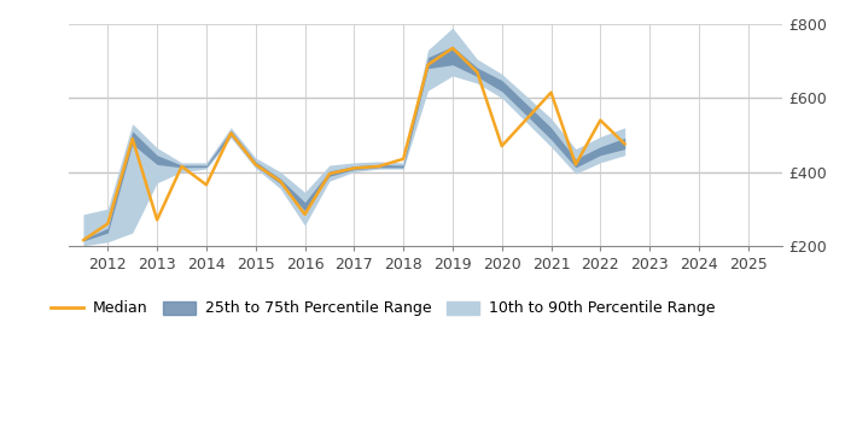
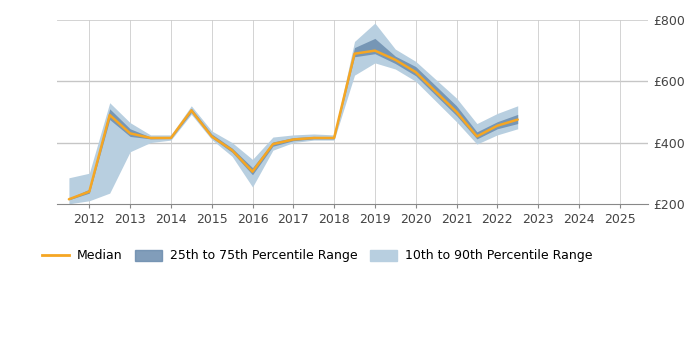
Median/2012: £260 -> £240
Median/2013: £270 -> £430
Median/2014: £365 -> £415
Median/2016: £285 -> £305
Median/2018: £435 -> £415
Median/2019: £735 -> £700
Median/2020: £470 -> £630
Median/2021: £615 -> £500
Median/2022: £540 -> £455
